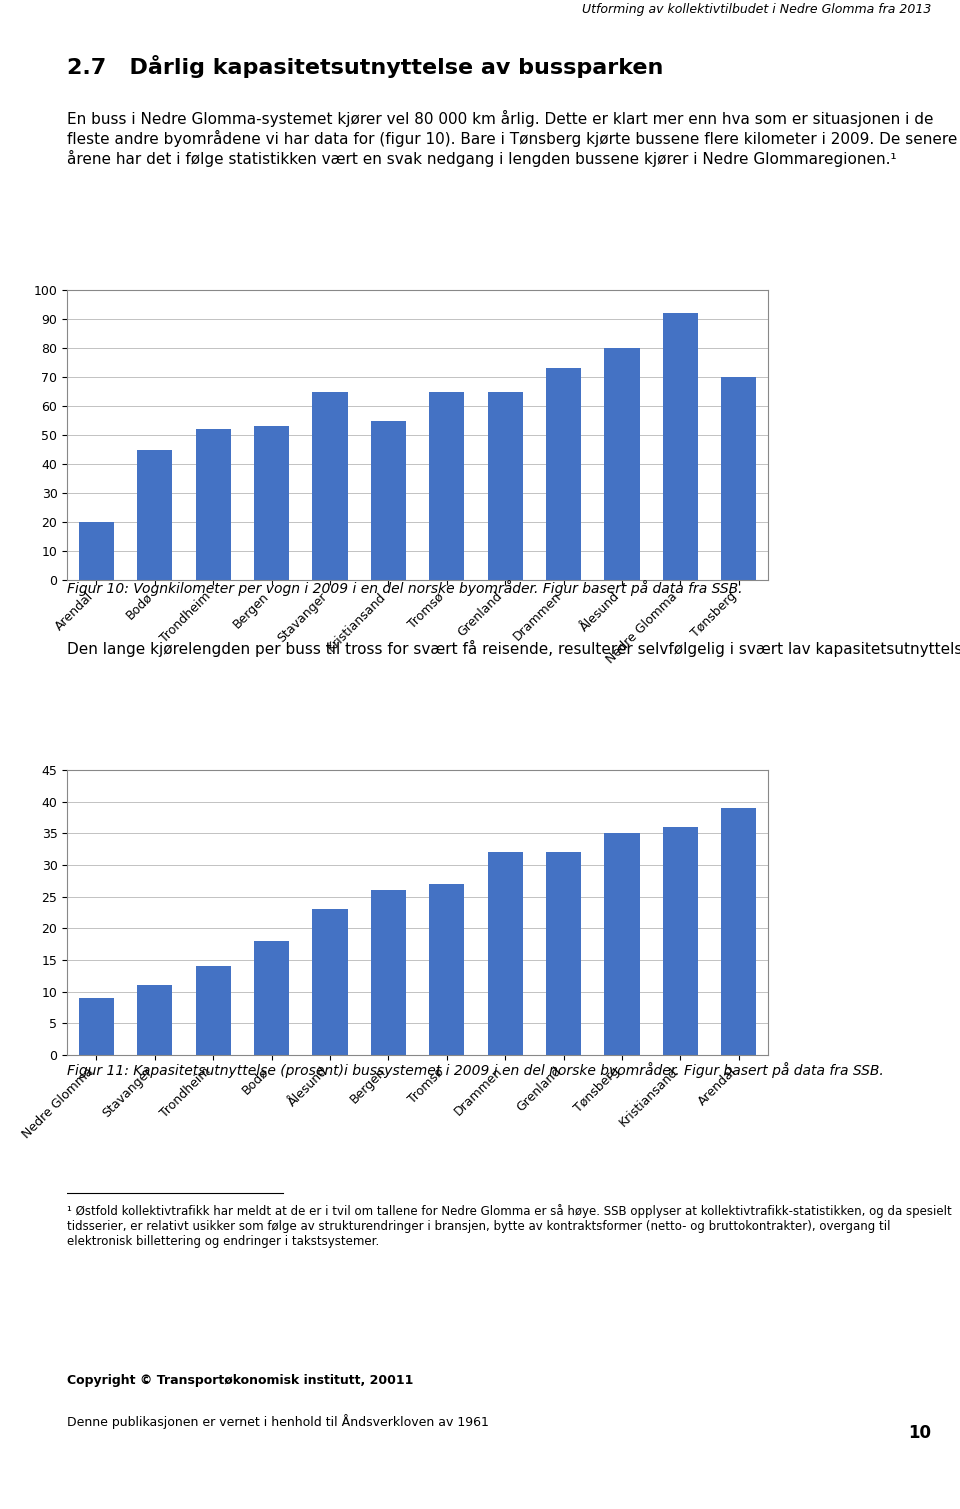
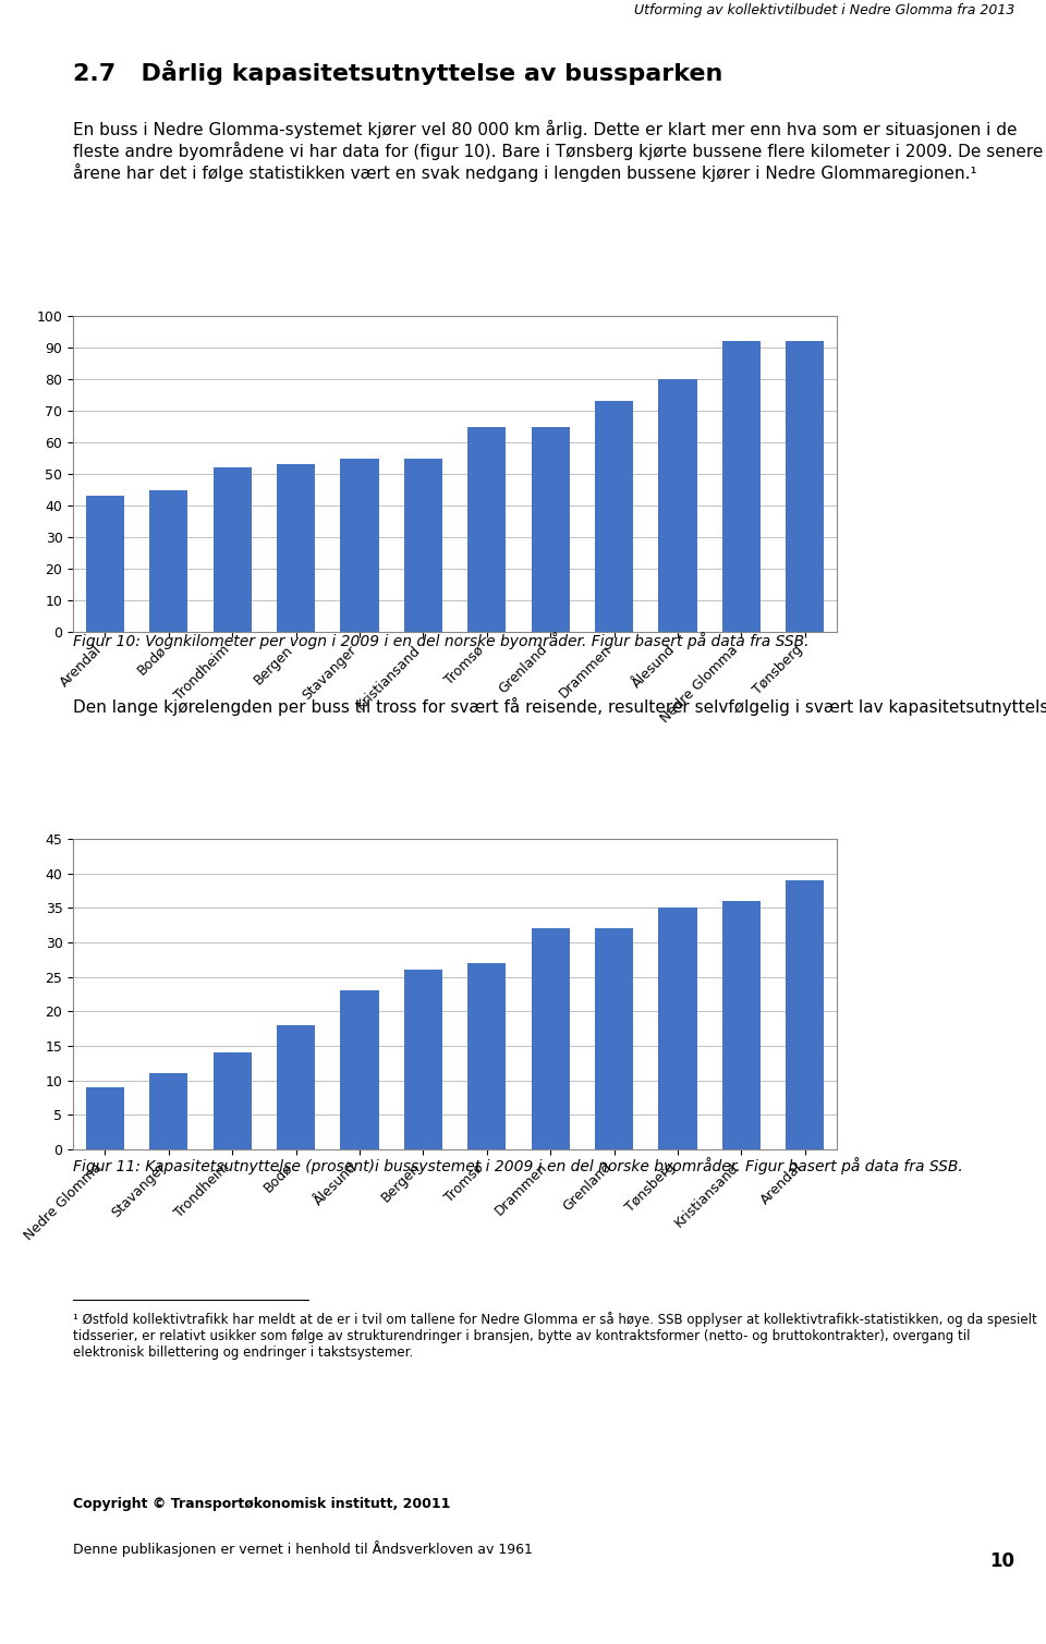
Arendal: 20 -> 43
Stavanger: 65 -> 55
Tønsberg: 70 -> 92
